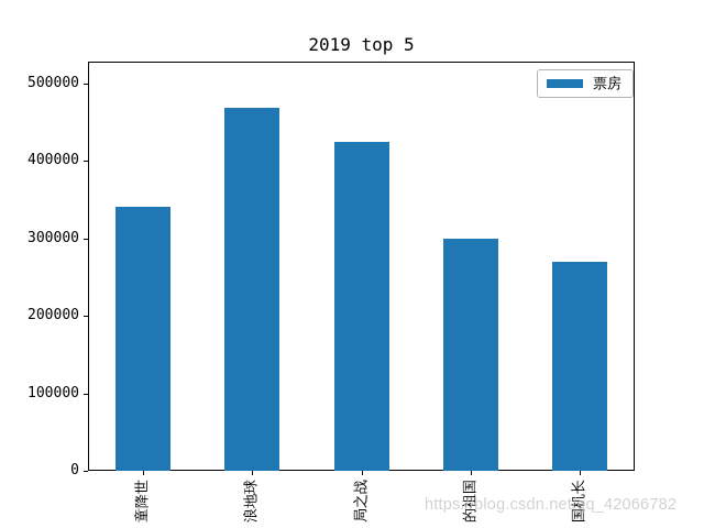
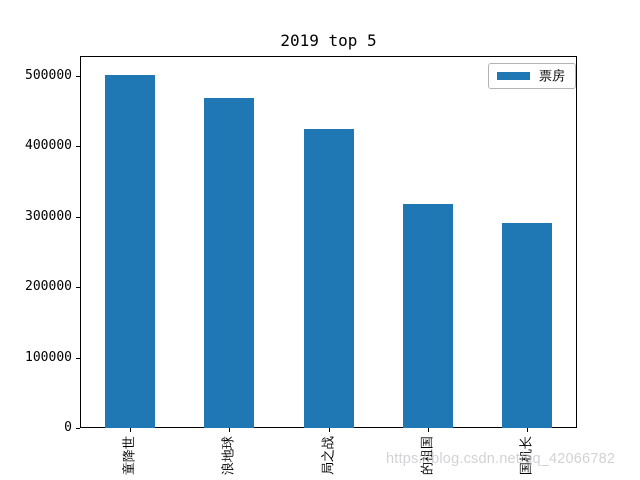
童降世: 340000 -> 500000
的祖国: 300000 -> 320000
国机长: 270000 -> 290000
